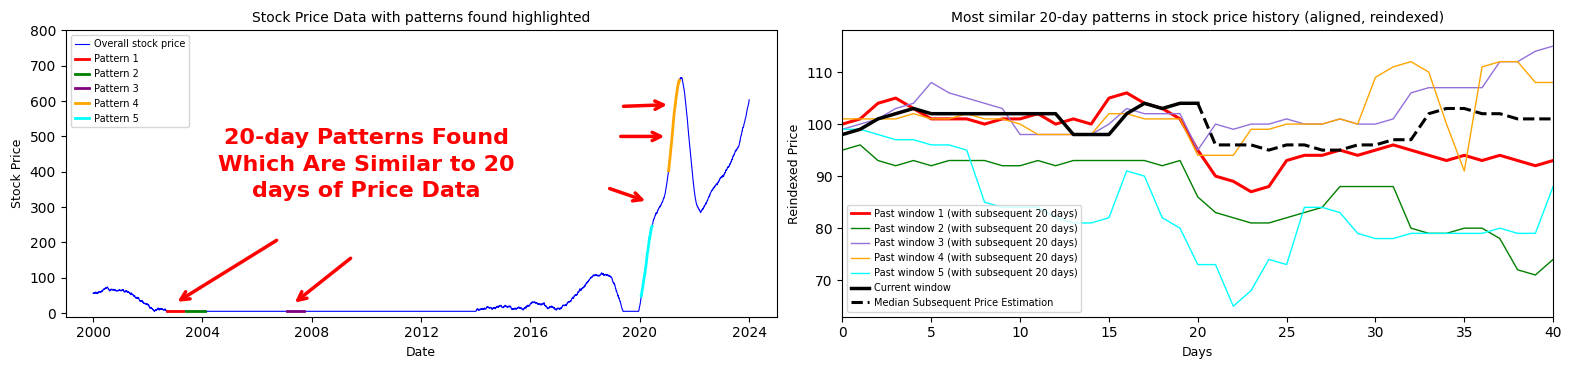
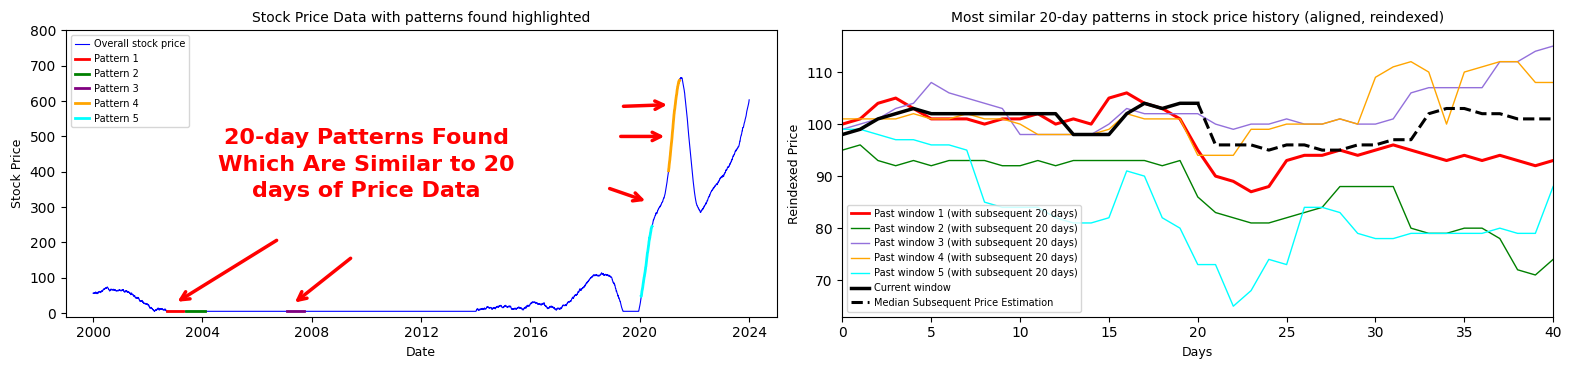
Past window 4 (with subsequent 20 days)/15: 102 -> 99
Past window 3 (with subsequent 20 days)/20: 95 -> 102
Past window 4 (with subsequent 20 days)/35: 91 -> 110
